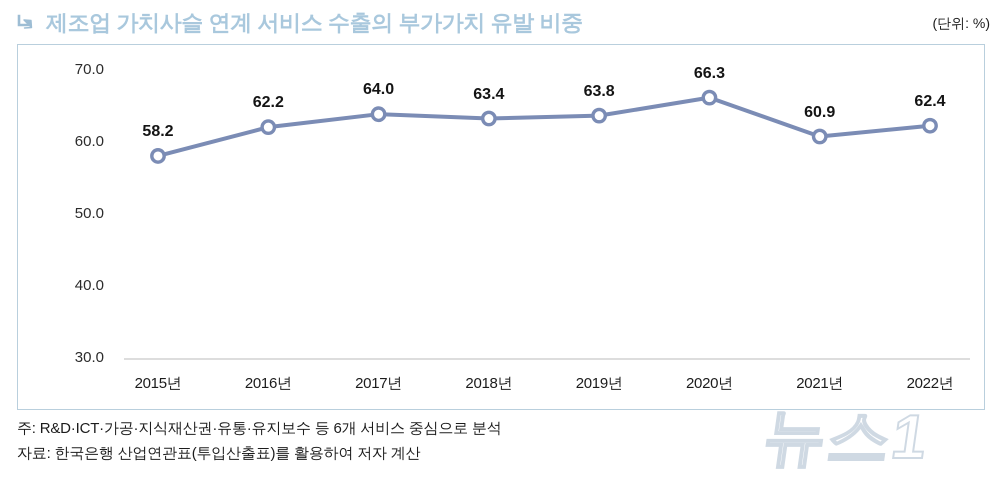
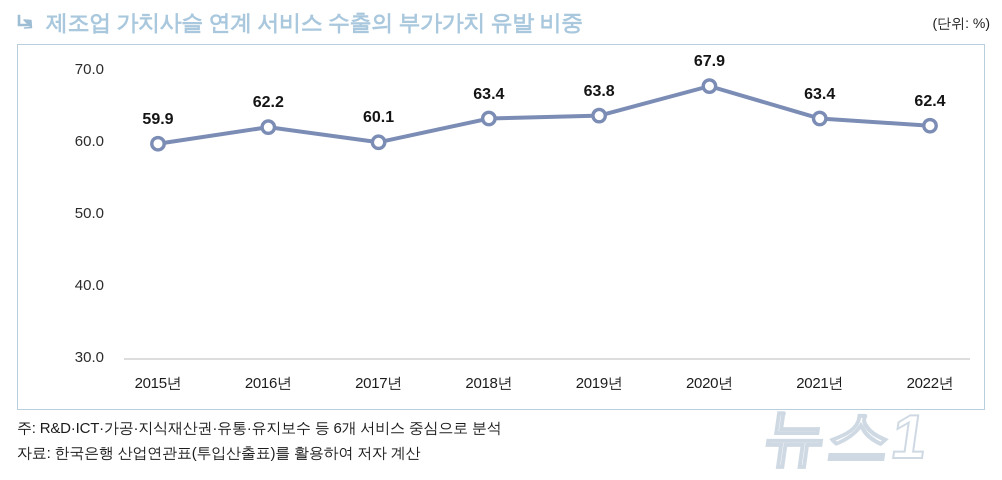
2015년: 58.2 -> 59.9
2017년: 64.0 -> 60.1
2020년: 66.3 -> 67.9
2021년: 60.9 -> 63.4
